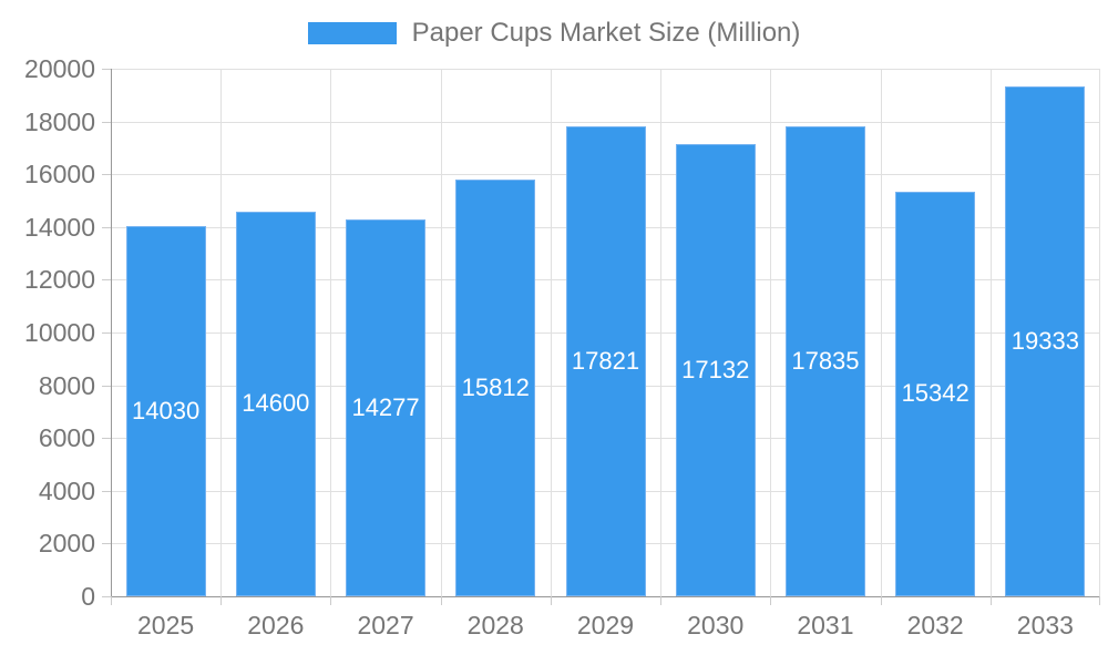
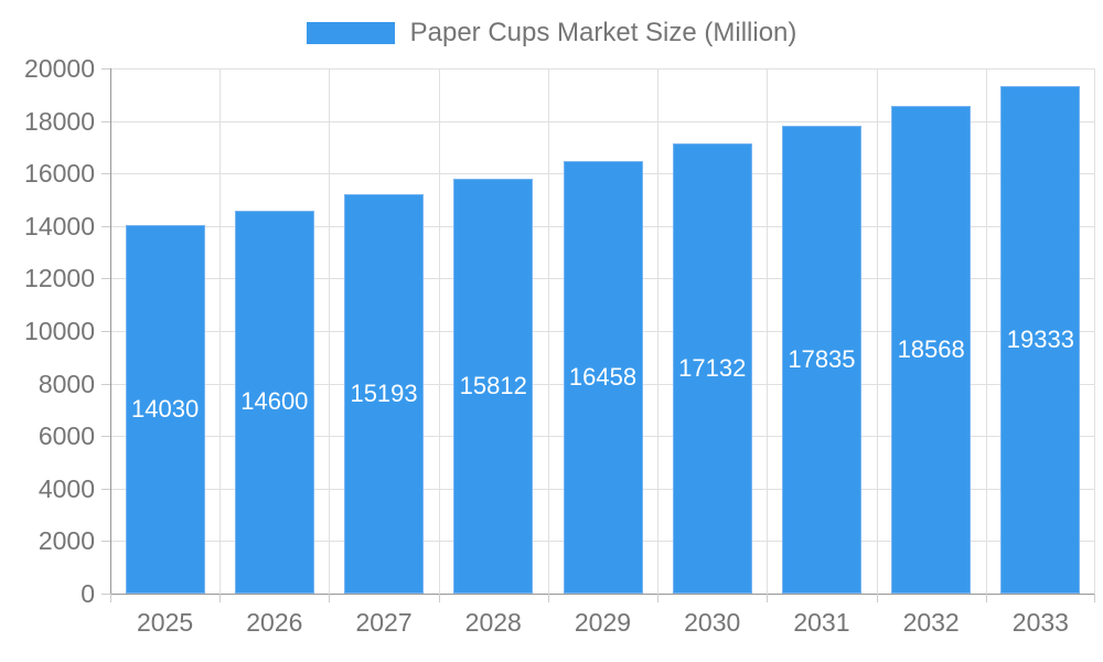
2027: 14277 -> 15193
2029: 17821 -> 16458
2032: 15342 -> 18568
